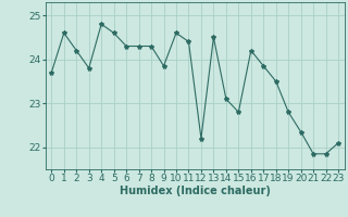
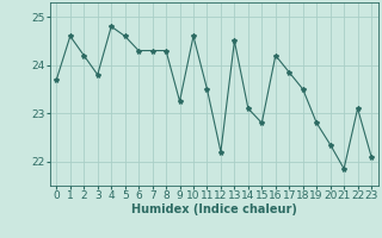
9: 23.85 -> 23.25
11: 24.40 -> 23.50
22: 21.85 -> 23.10
